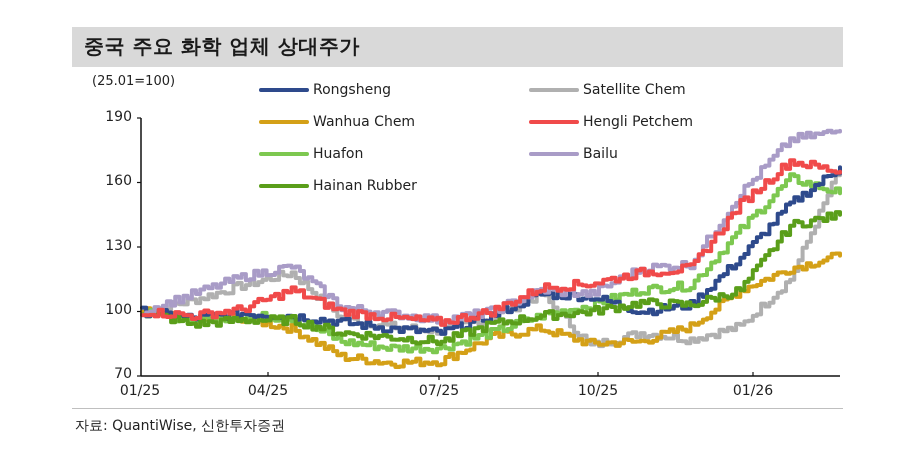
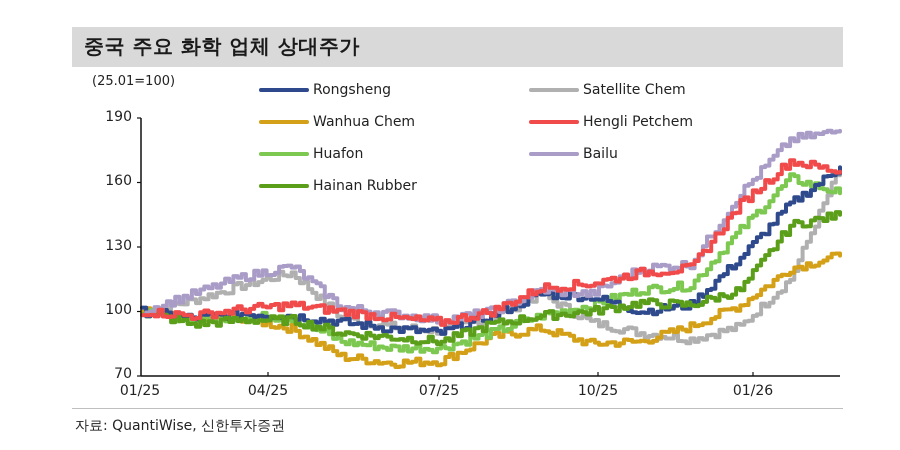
Hengli Petchem/04/25: 110 -> 103
Satellite Chem/10/25: 84 -> 95
Wanhua Chem/01/26: 110 -> 103
